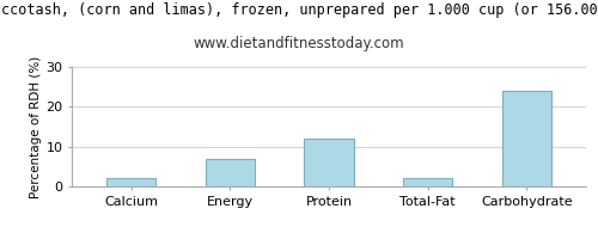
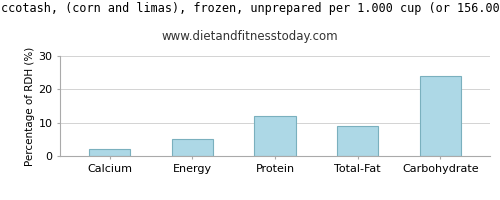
Energy: 7 -> 5
Total-Fat: 2 -> 9
